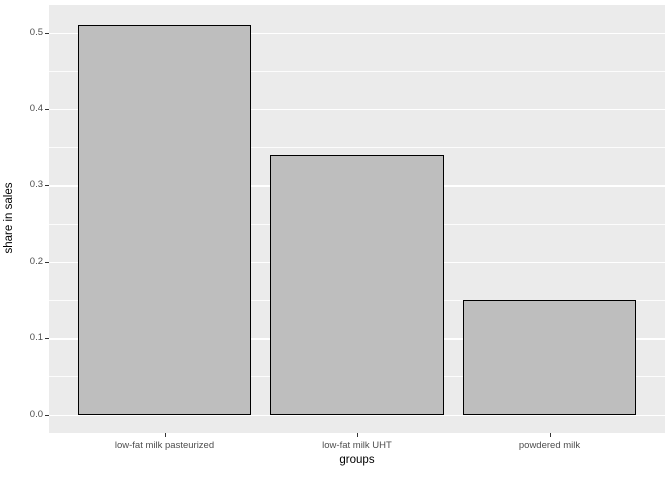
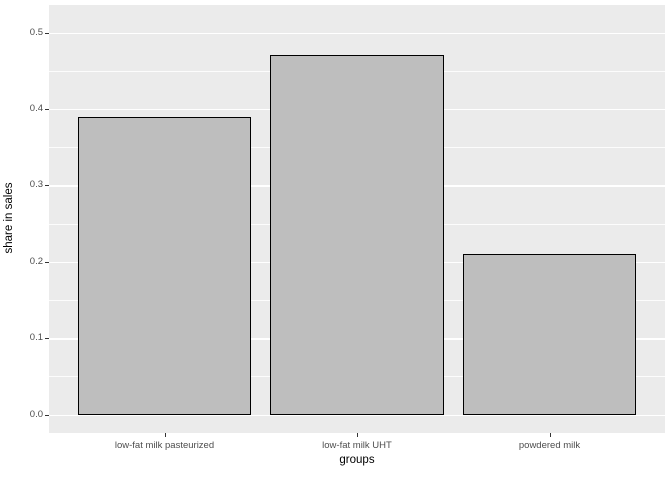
low-fat milk pasteurized: 0.51 -> 0.39
low-fat milk UHT: 0.34 -> 0.47
powdered milk: 0.15 -> 0.21
